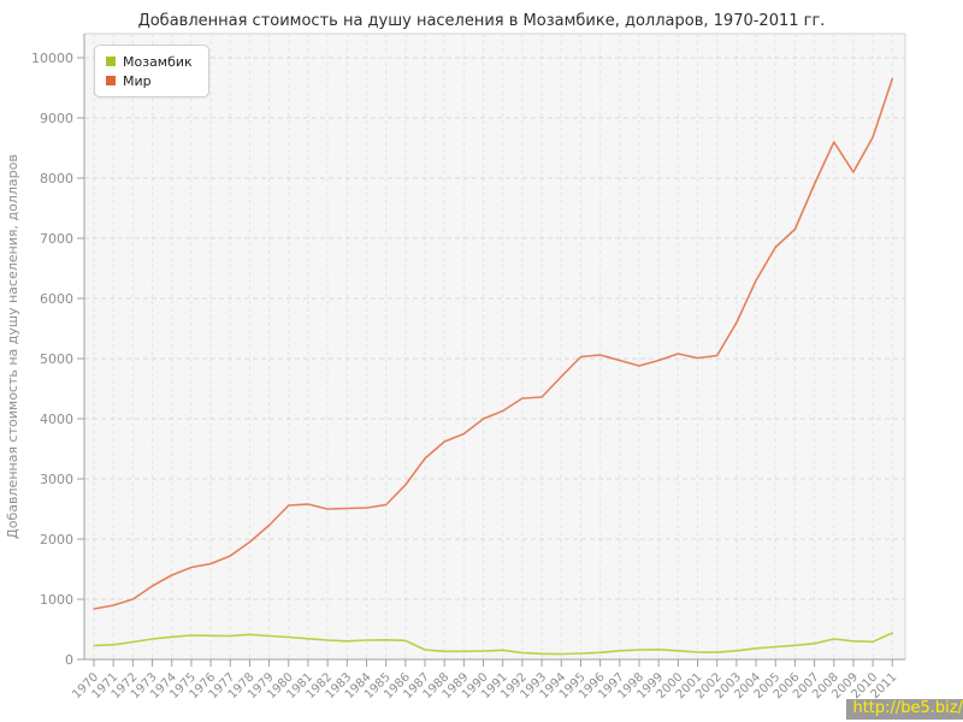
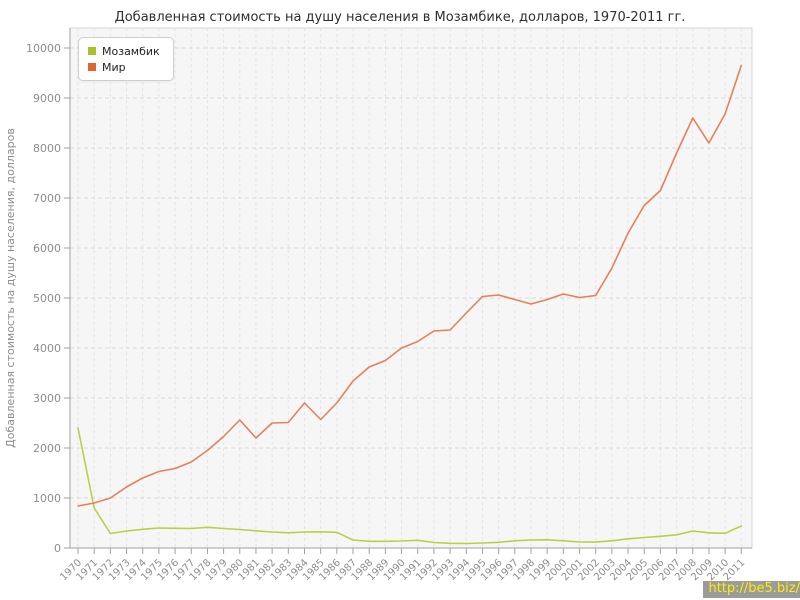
Мозамбик/1970: 200 -> 2400
Мозамбик/1971: 200 -> 800
Мир/1981: 2600 -> 2200
Мир/1984: 2500 -> 2900
